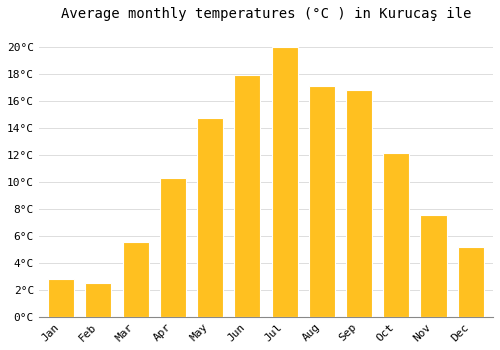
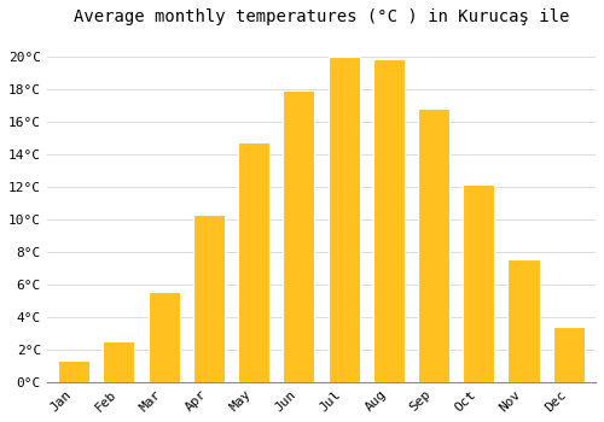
Jan: 2.8°C -> 1.3°C
Aug: 17.1°C -> 19.8°C
Dec: 5.2°C -> 3.4°C
